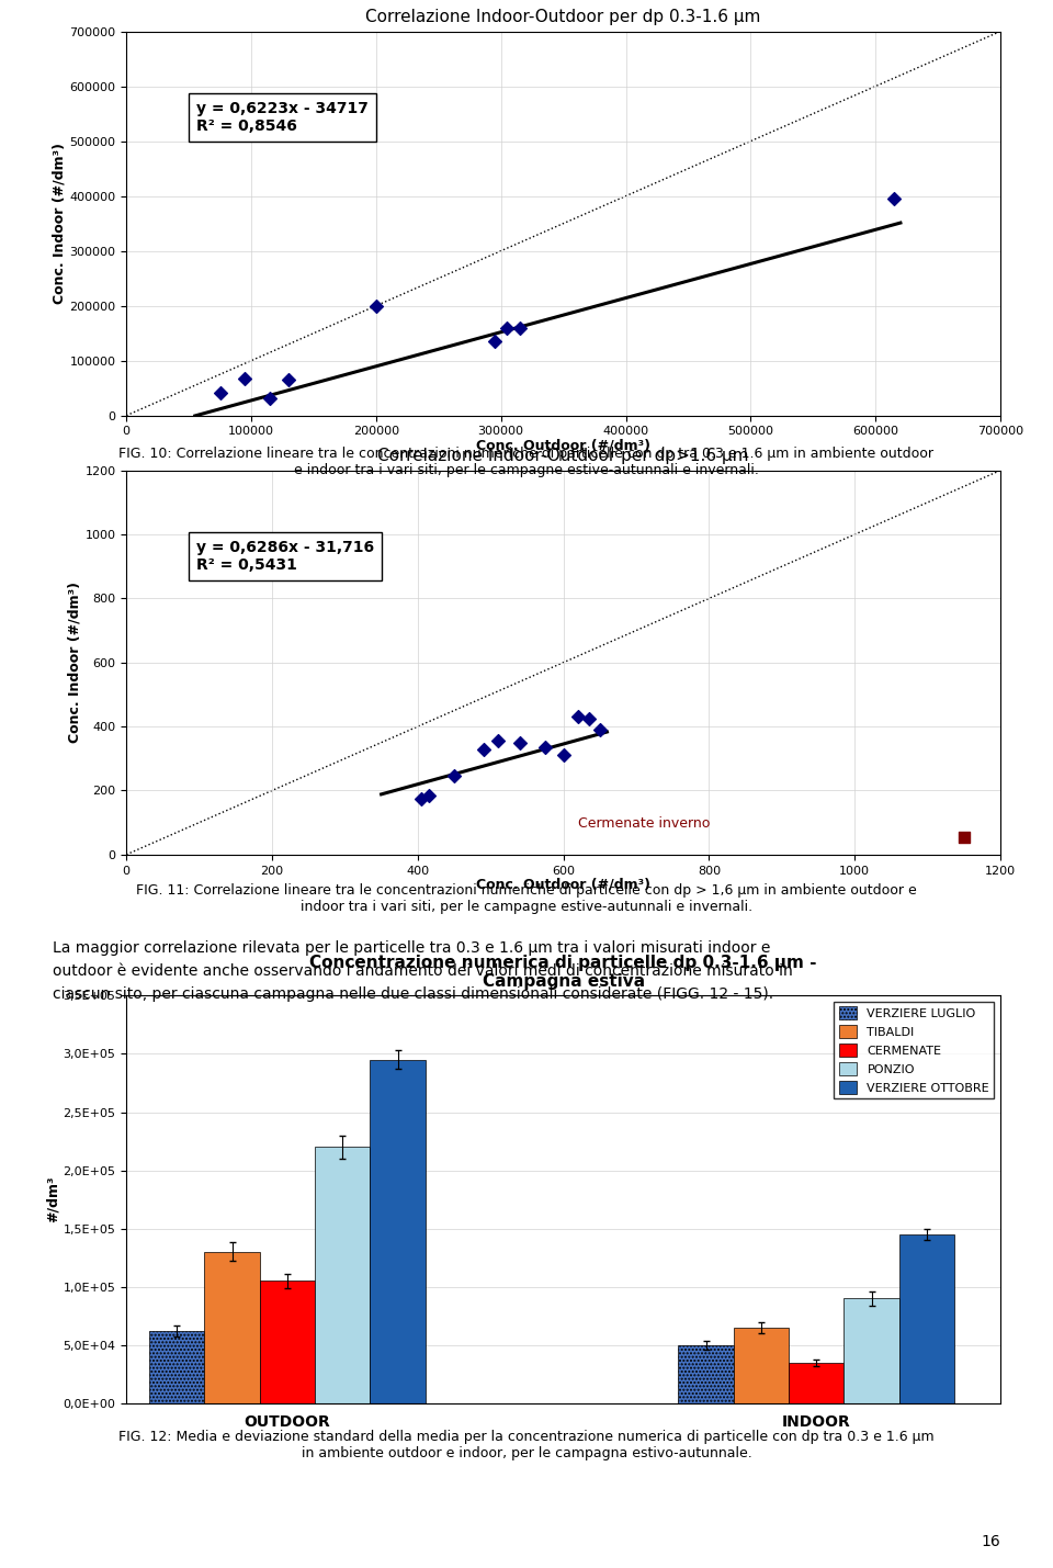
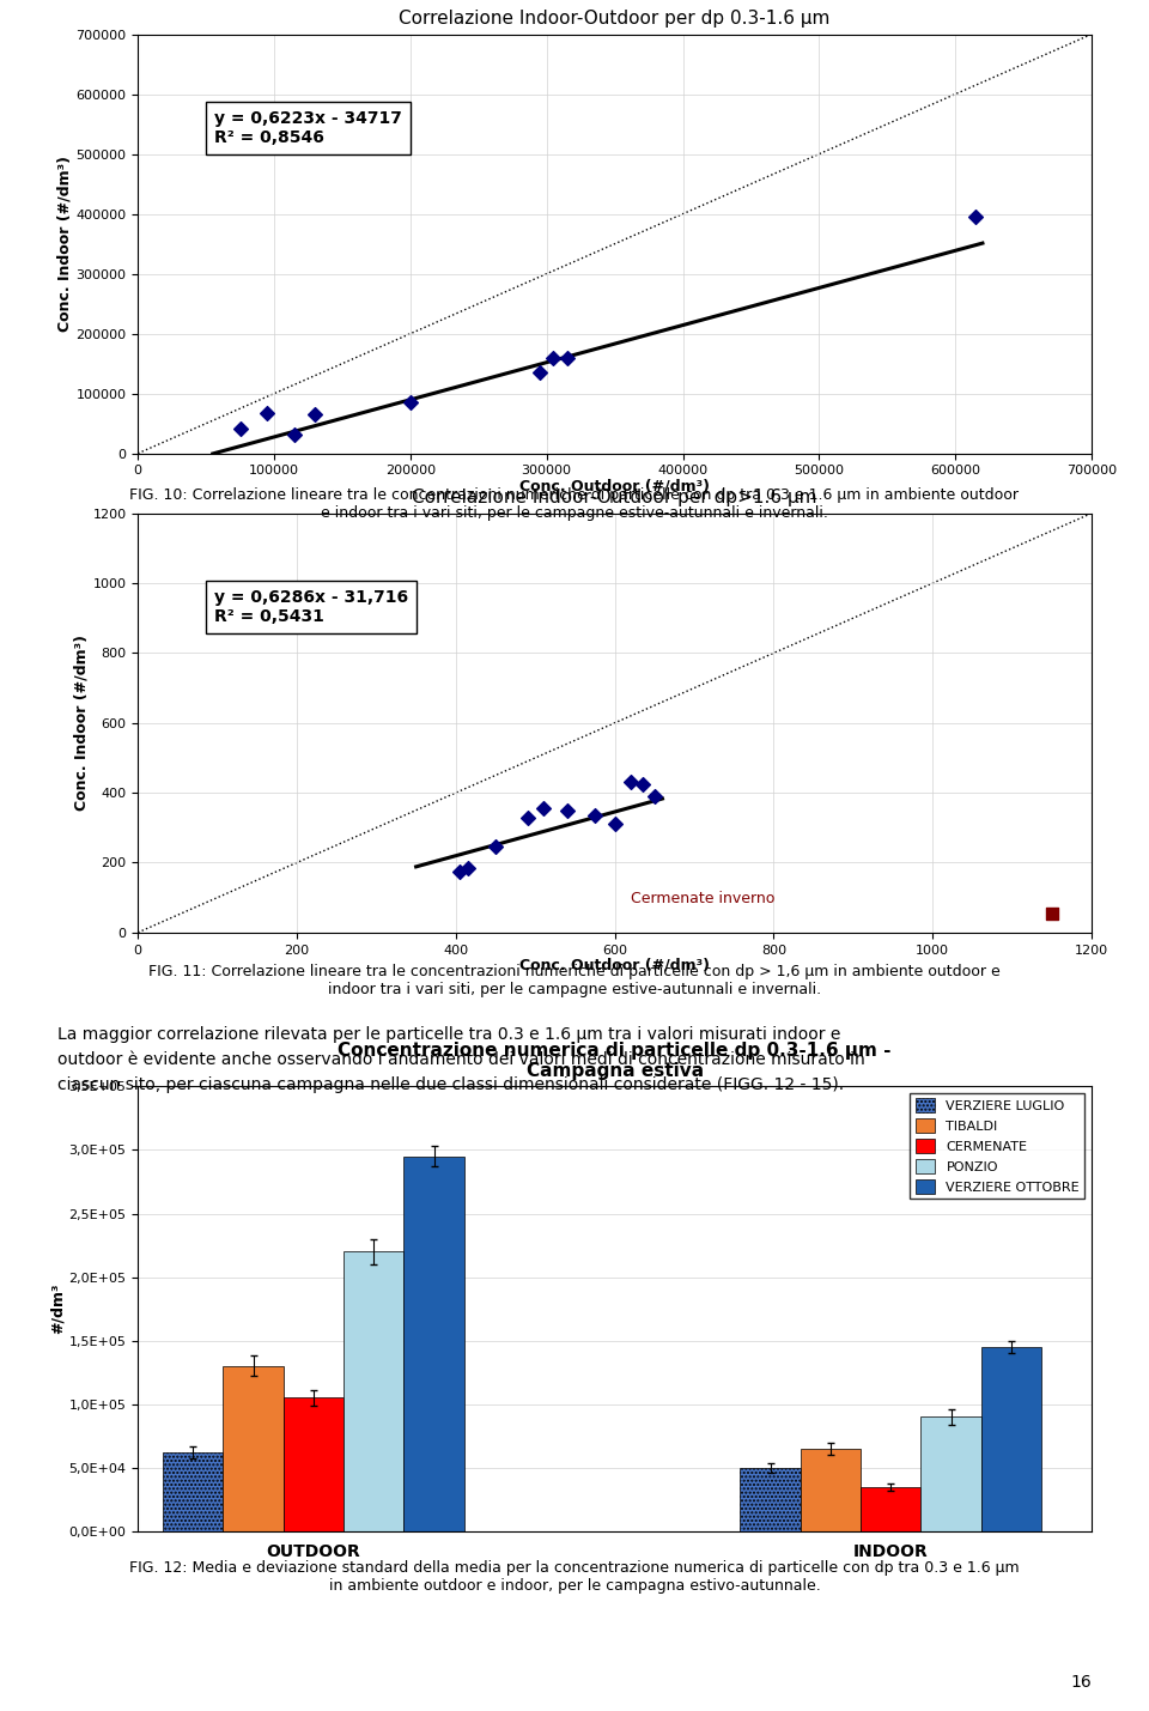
Correlazione Indoor-Outdoor per dp 0.3-1.6 μm/200000: 200000 -> 85000
